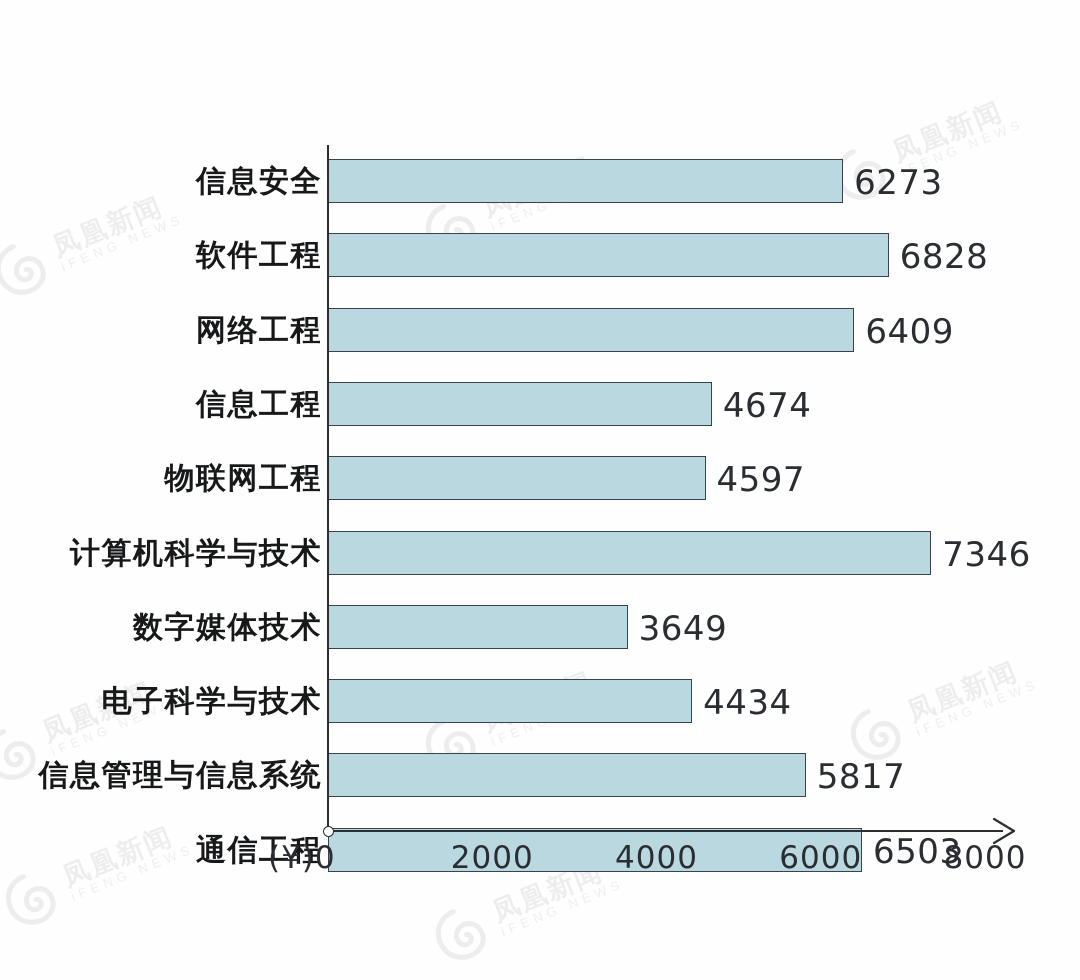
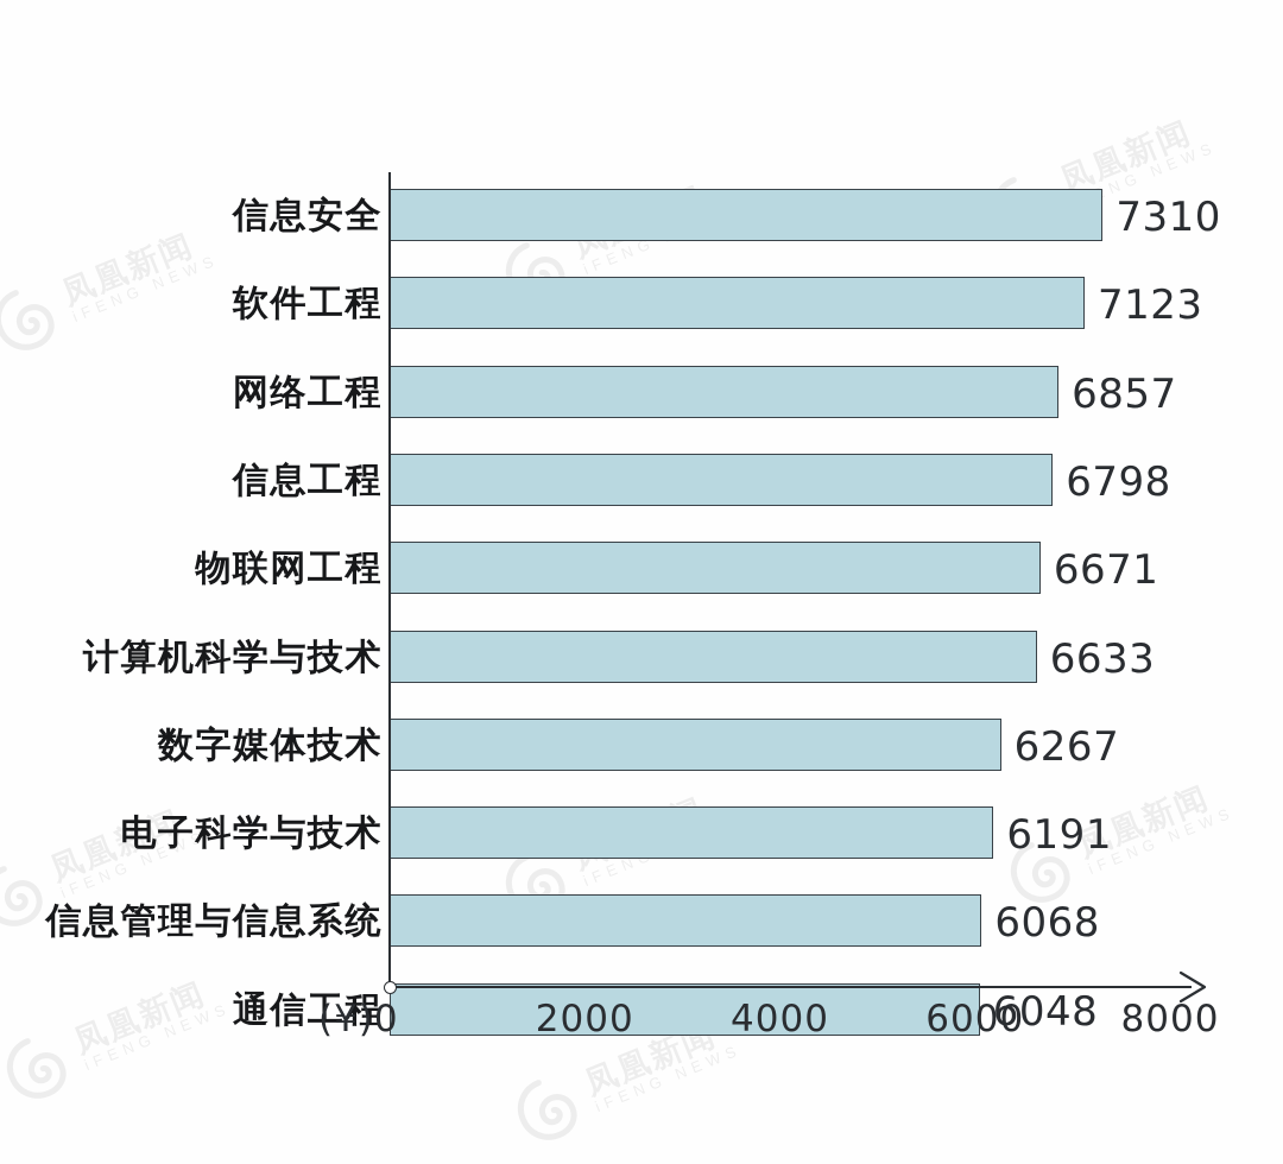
信息安全: 6273 -> 7310
软件工程: 6828 -> 7123
网络工程: 6409 -> 6857
信息工程: 4674 -> 6798
物联网工程: 4597 -> 6671
计算机科学与技术: 7346 -> 6633
数字媒体技术: 3649 -> 6267
电子科学与技术: 4434 -> 6191
信息管理与信息系统: 5817 -> 6068
通信工程: 6503 -> 6048
